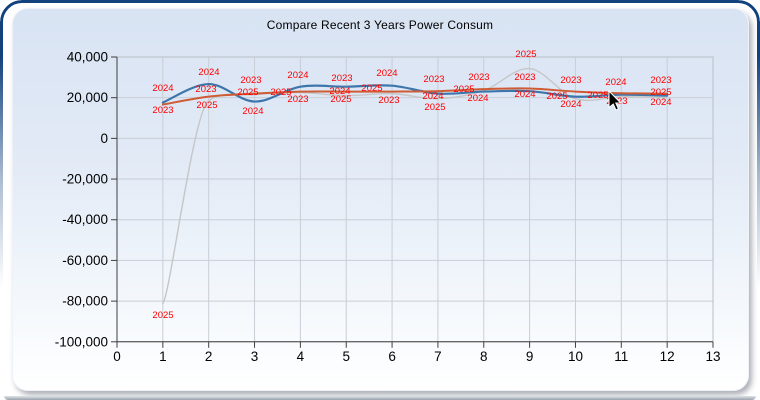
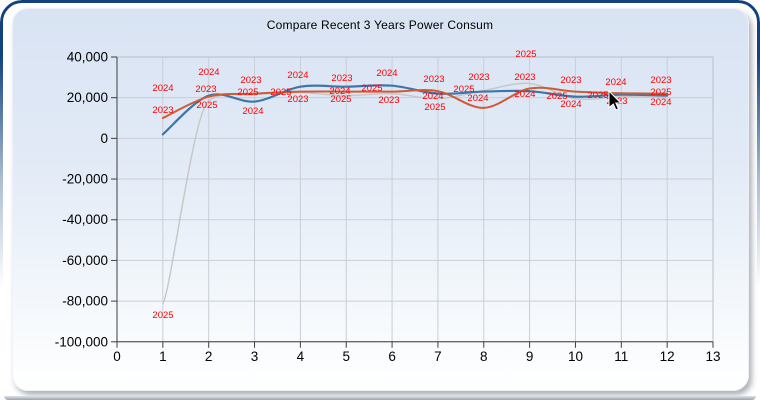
2023/1: 17000 -> 10000
2024/1: 18000 -> 2000
2024/2: 27000 -> 21000
2023/8: 24000 -> 15000
2025/9: 34000 -> 27000
